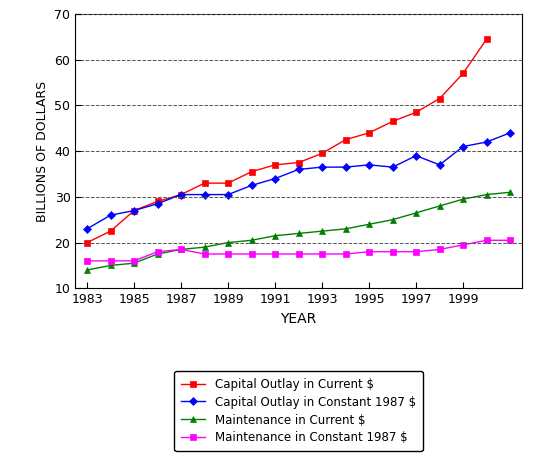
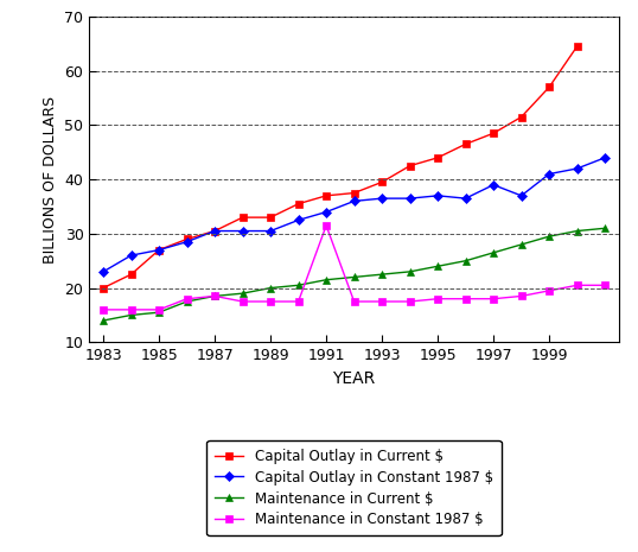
Maintenance in Constant 1987 $/1991: 17.5 -> 31.5
